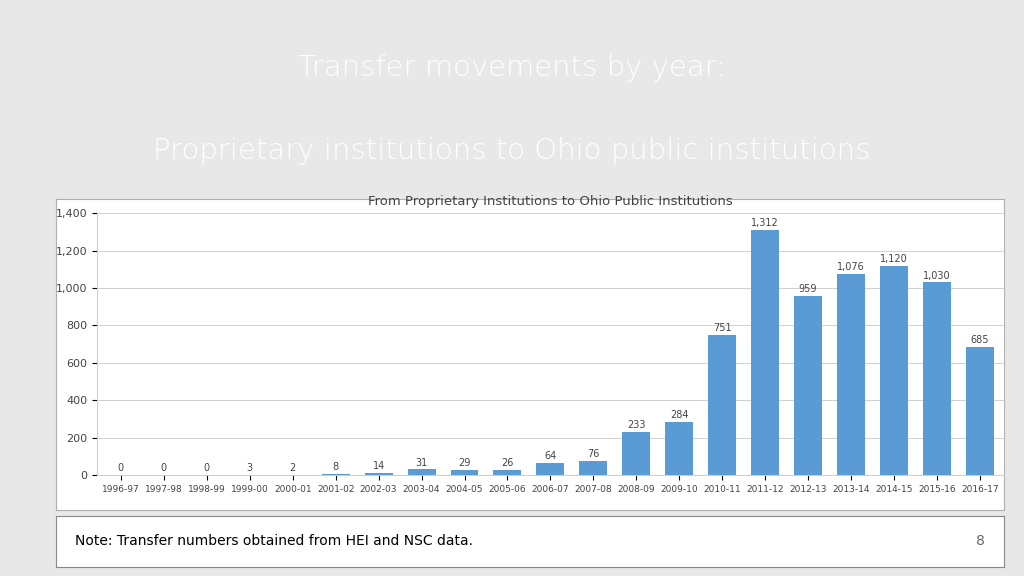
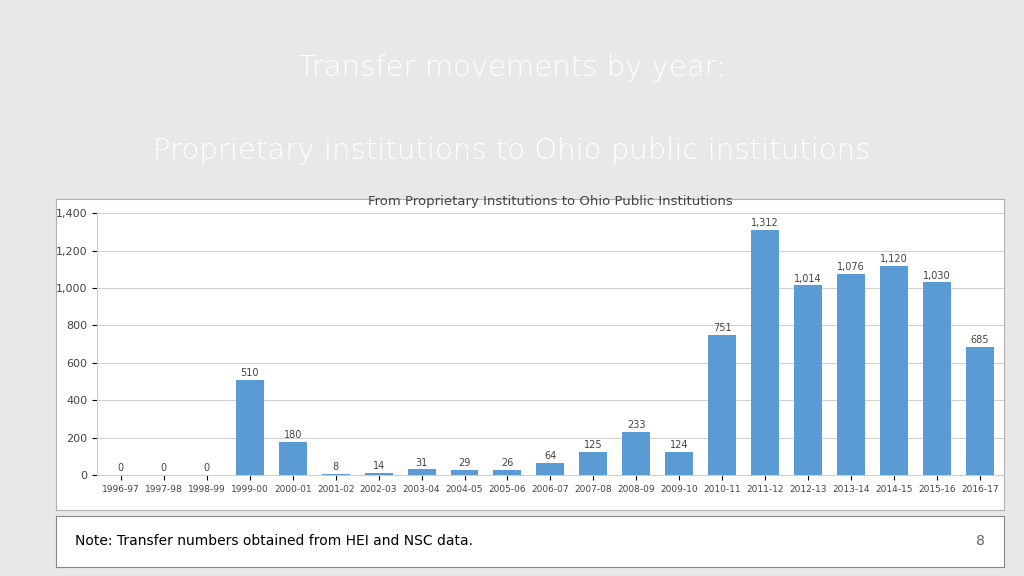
1999-00: 3 -> 510
2000-01: 2 -> 180
2007-08: 76 -> 125
2009-10: 284 -> 124
2012-13: 959 -> 1,014
